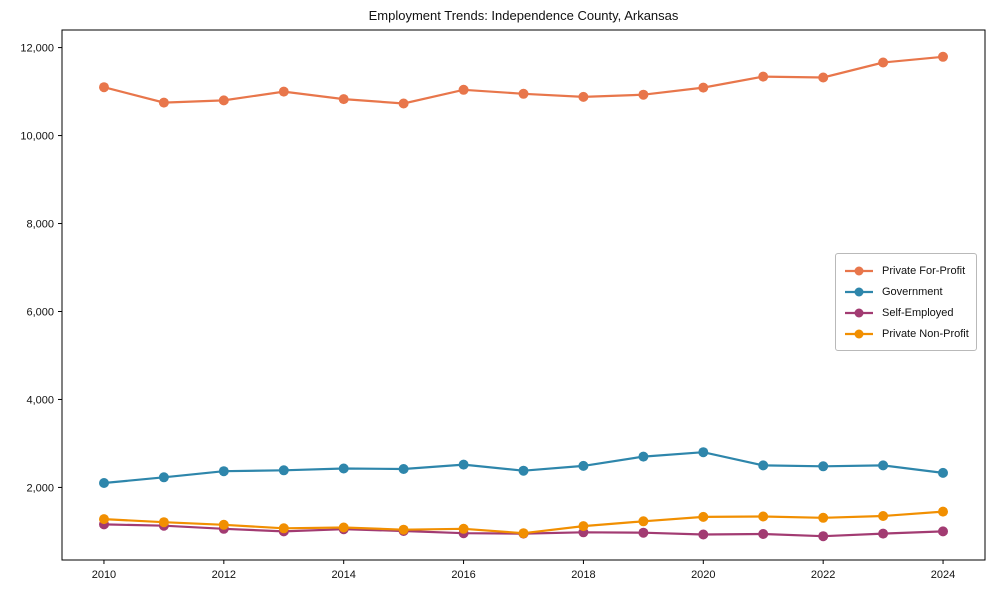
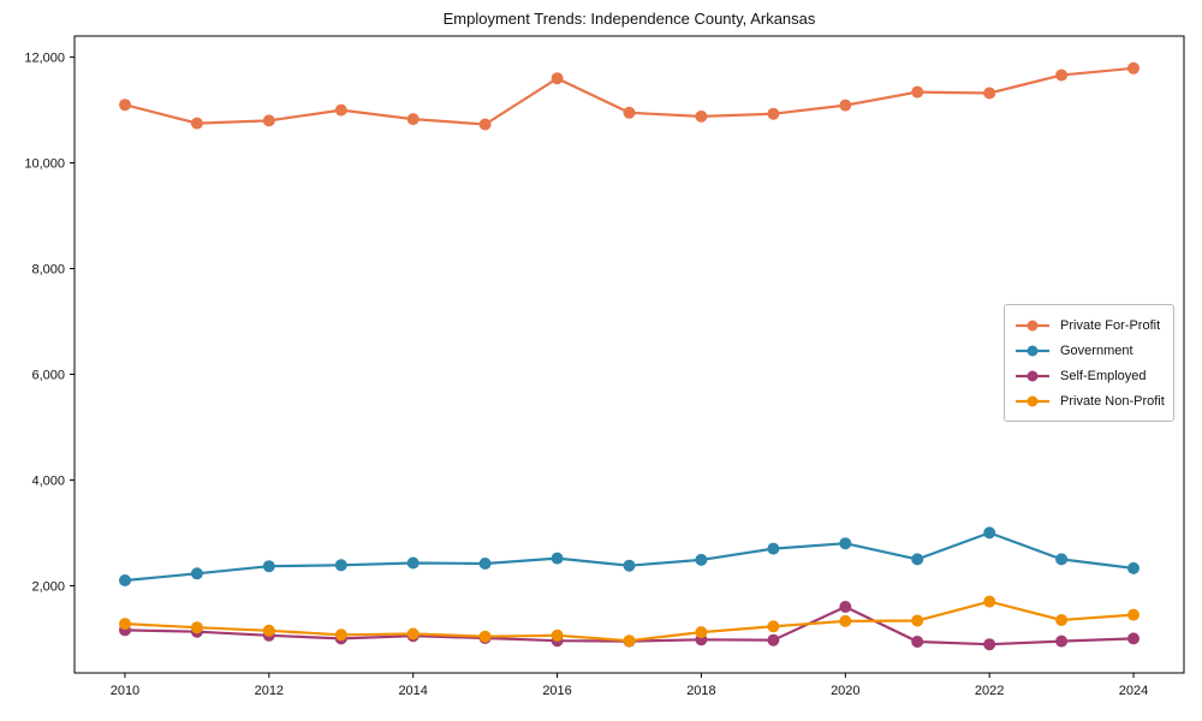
Private For-Profit/2016: 11000 -> 11600
Self-Employed/2020: 900 -> 1600
Government/2022: 2500 -> 3000
Private Non-Profit/2022: 1300 -> 1700
